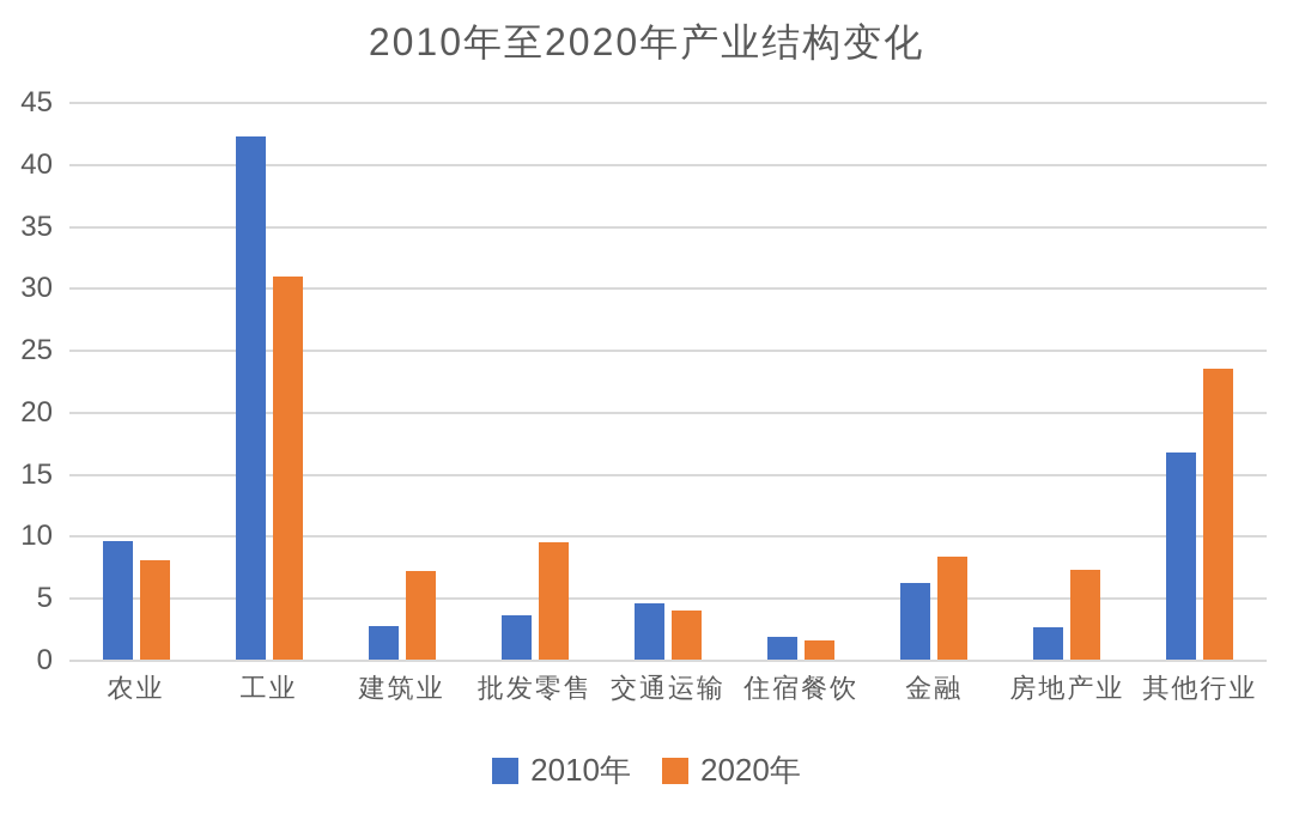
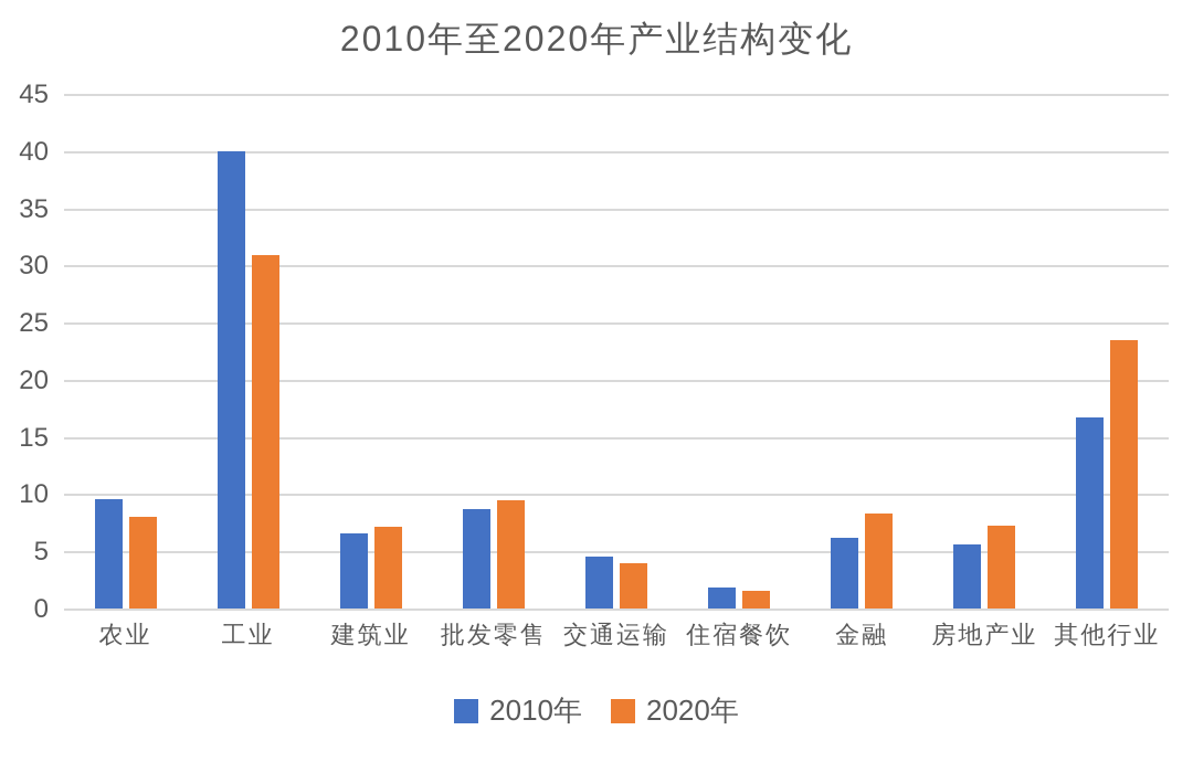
2010年/工业: 42.2 -> 40.0
2010年/建筑业: 2.7 -> 6.6
2010年/批发零售: 3.6 -> 8.7
2010年/房地产业: 2.6 -> 5.6
